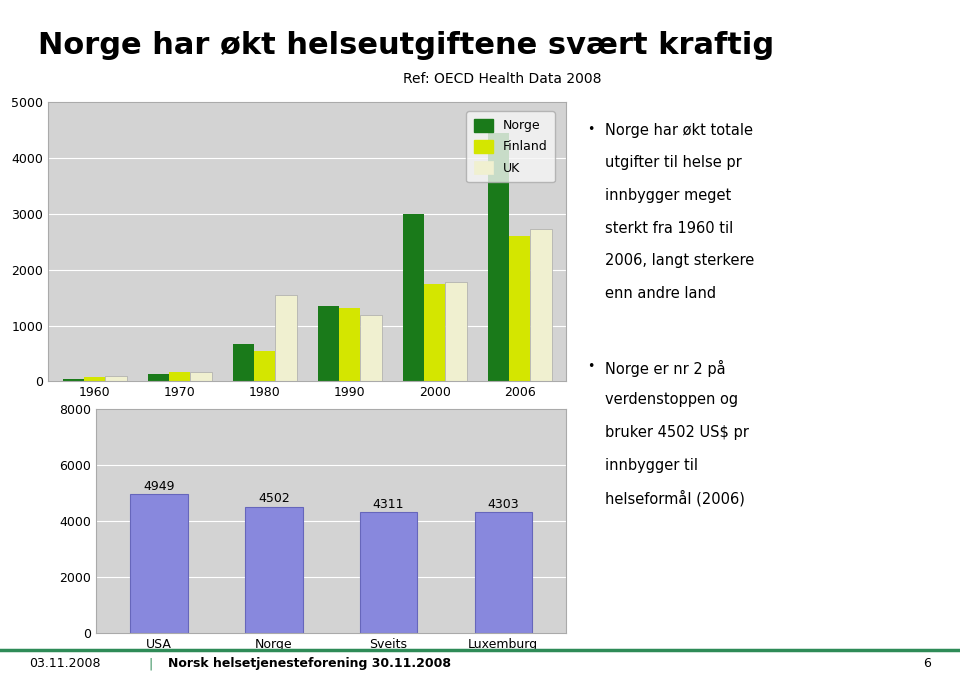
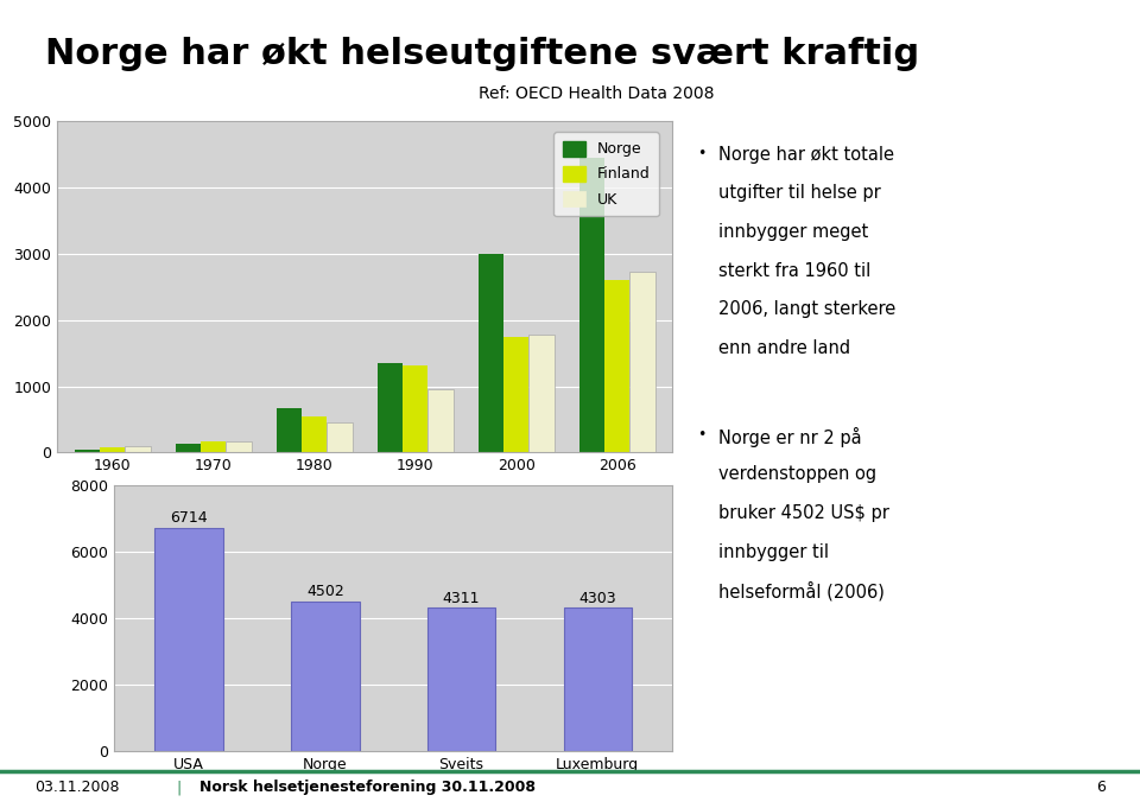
UK/1980: 1540 -> 450
UK/1990: 1180 -> 960
USA: 4949 -> 6714
